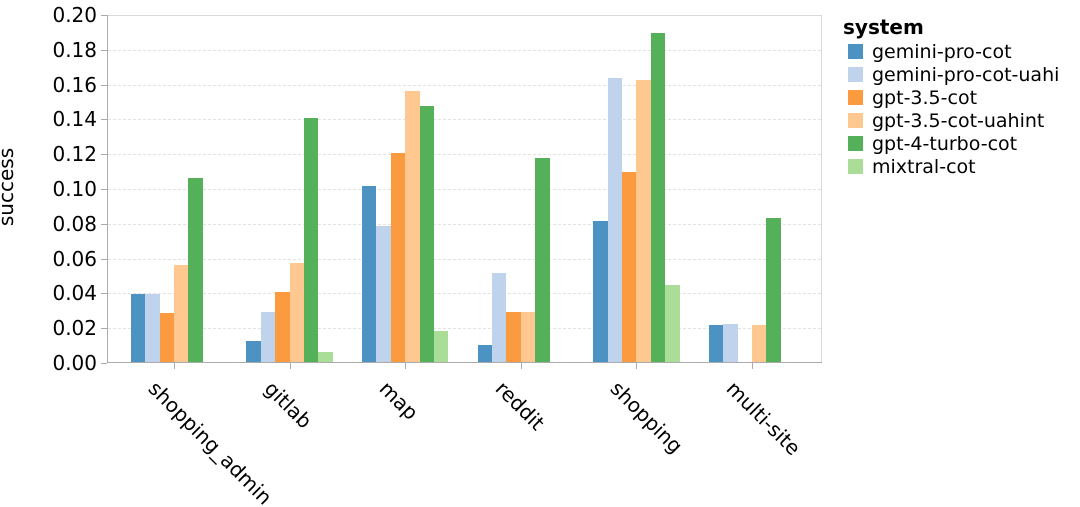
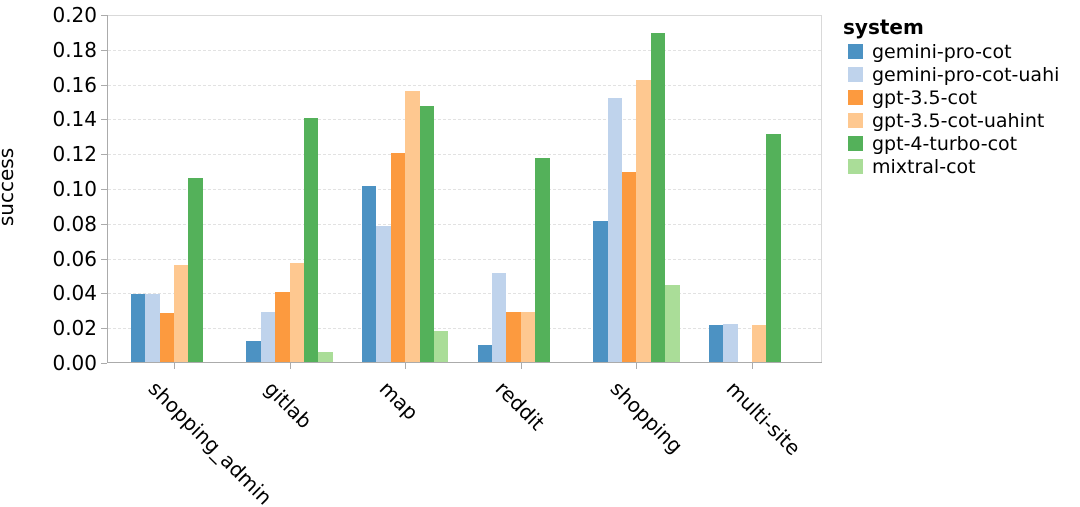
gemini-pro-cot-uahi/shopping: 0.163 -> 0.152
gpt-4-turbo-cot/multi-site: 0.083 -> 0.131
